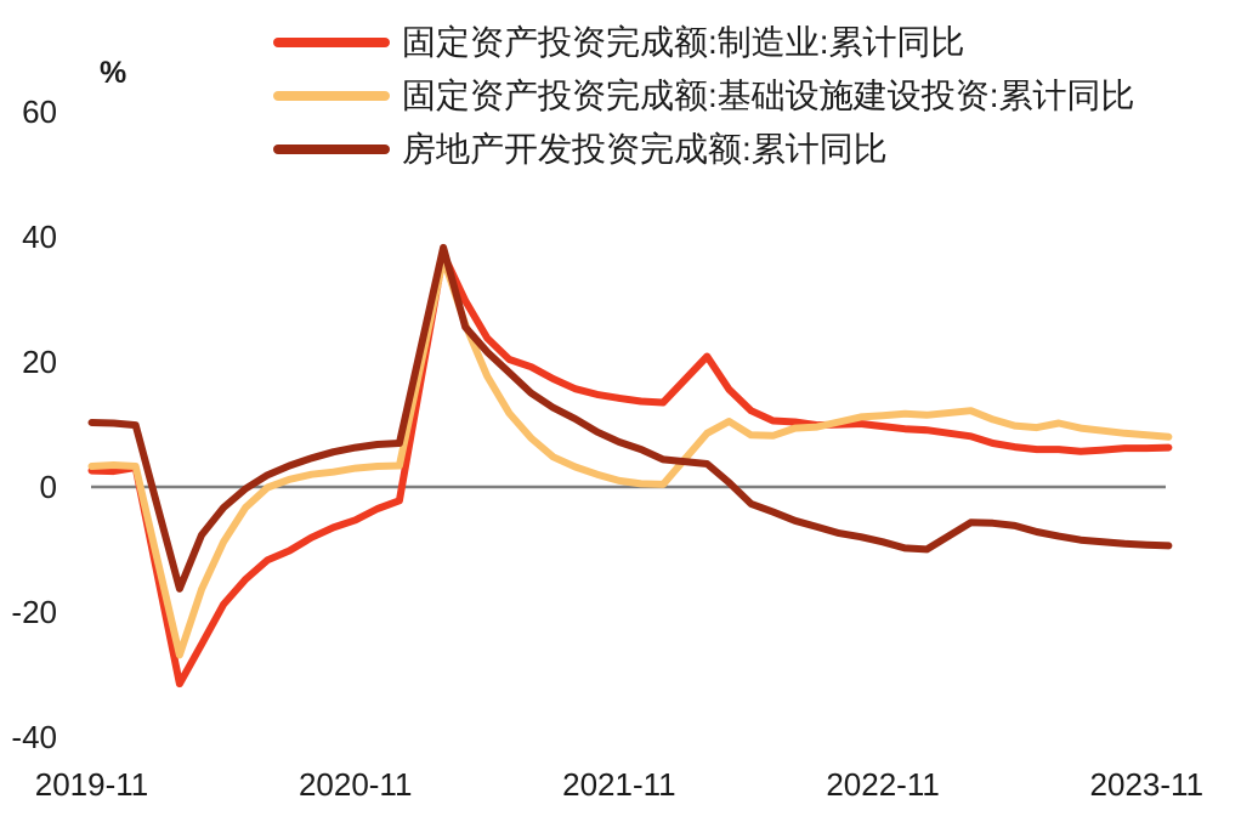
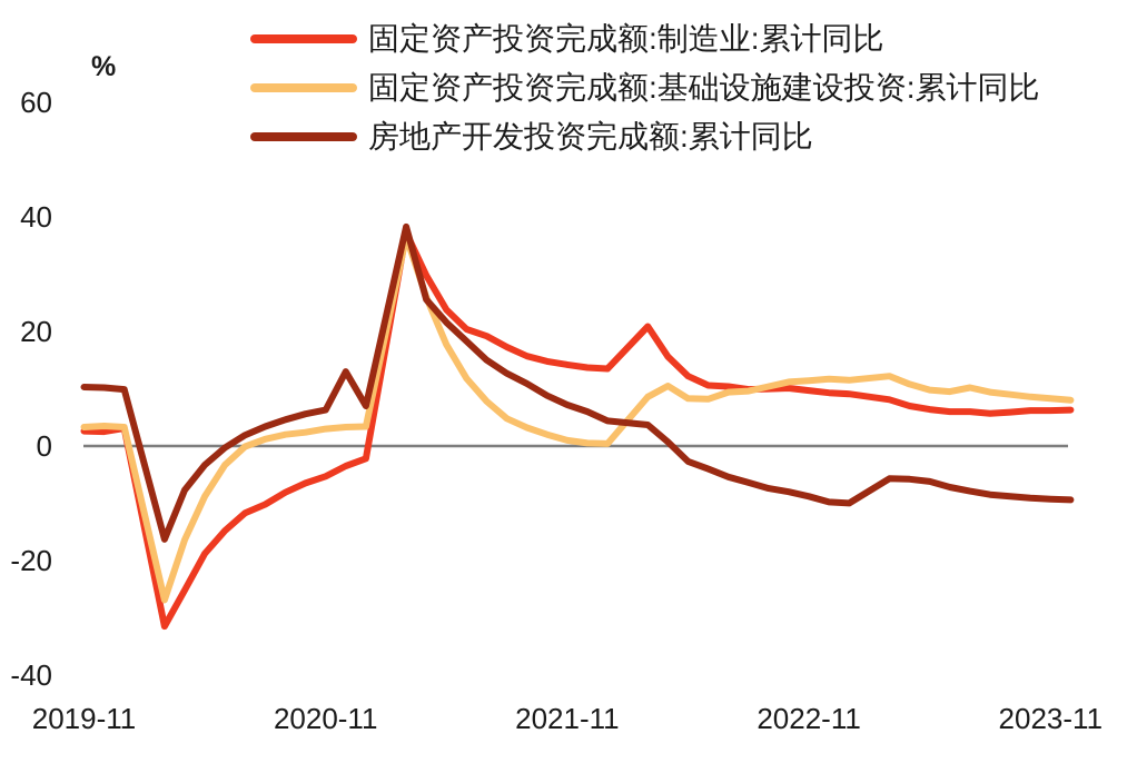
房地产开发投资完成额:累计同比/2020-11: 7 -> 13
